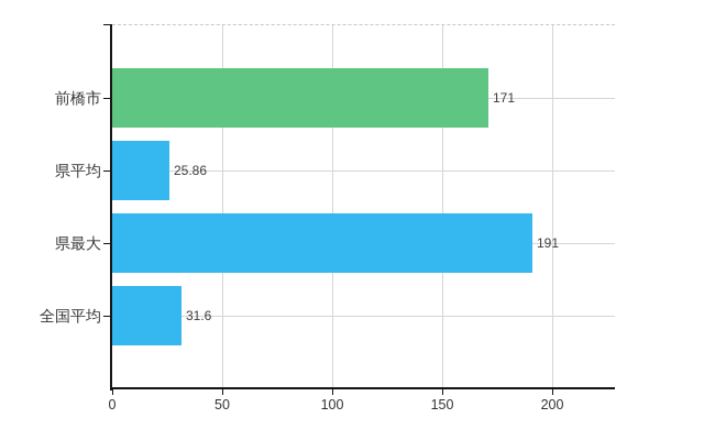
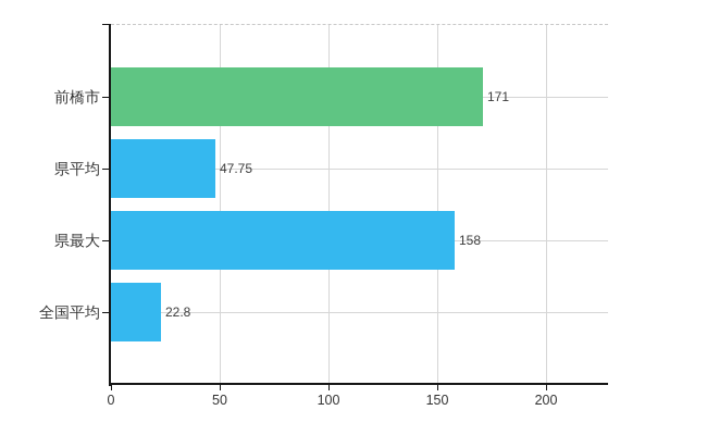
県平均: 25.86 -> 47.75
県最大: 191 -> 158
全国平均: 31.6 -> 22.8
